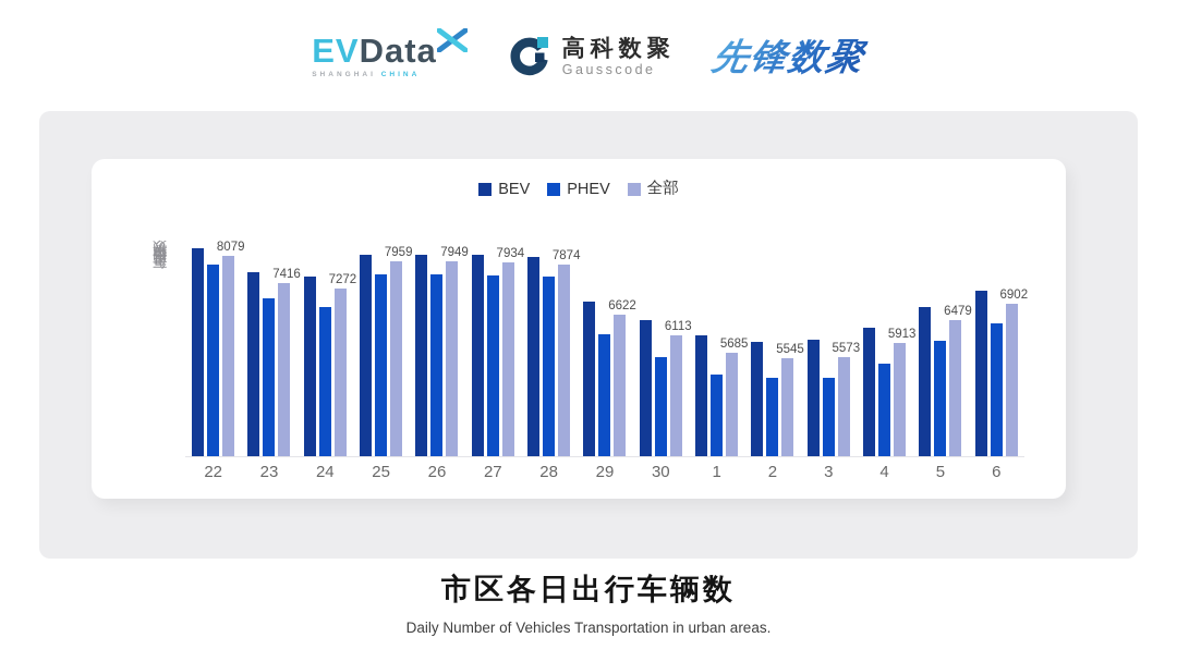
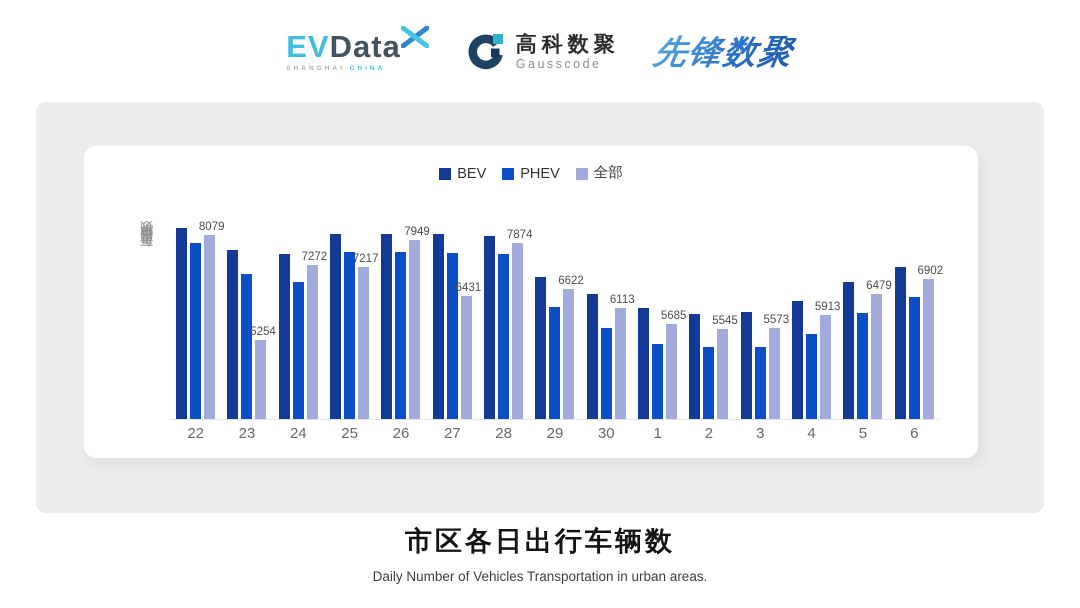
全部/23: 7416 -> 5254
全部/25: 7959 -> 7217
全部/27: 7934 -> 6431
